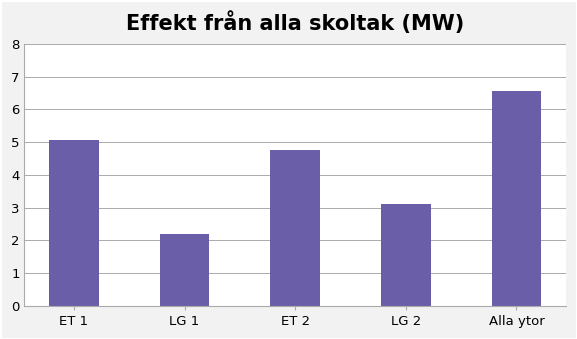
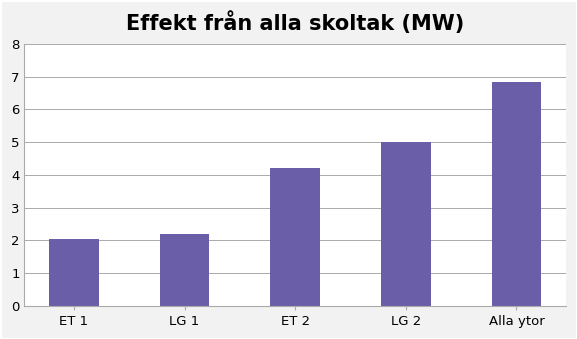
ET 1: 5.05 -> 2.05
ET 2: 4.75 -> 4.20
LG 2: 3.10 -> 5.00
Alla ytor: 6.55 -> 6.85
